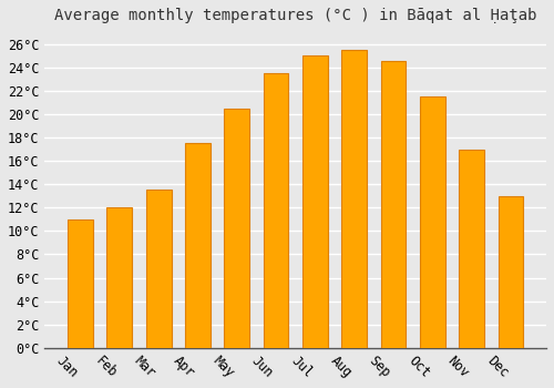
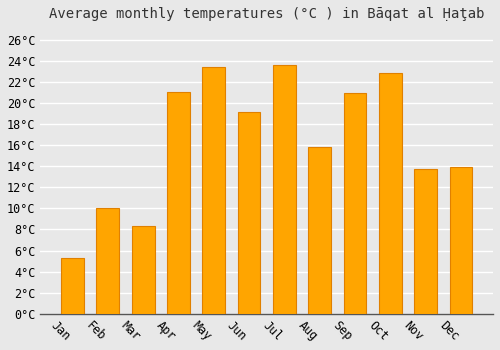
Jan: 11.0°C -> 5.3°C
Feb: 12.0°C -> 10.0°C
Mar: 13.5°C -> 8.3°C
Apr: 17.5°C -> 21.0°C
May: 20.5°C -> 23.4°C
Jun: 23.5°C -> 19.1°C
Jul: 25.0°C -> 23.6°C
Aug: 25.5°C -> 15.8°C
Sep: 24.5°C -> 20.9°C
Oct: 21.5°C -> 22.8°C
Nov: 17.0°C -> 13.7°C
Dec: 13.0°C -> 13.9°C
